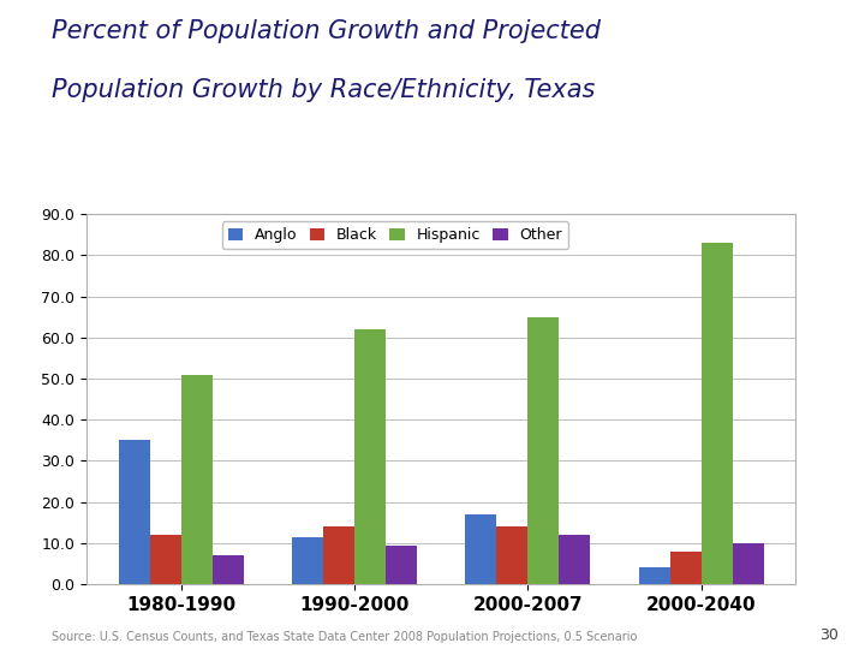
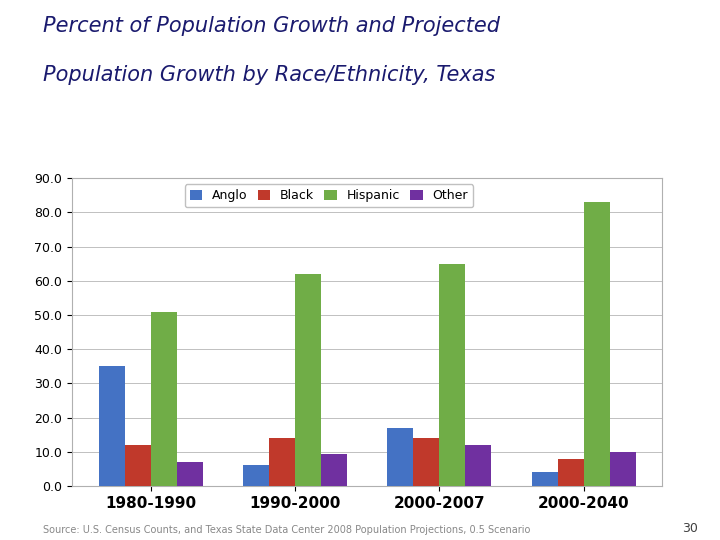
Anglo/1990-2000: 11.5 -> 6.0
